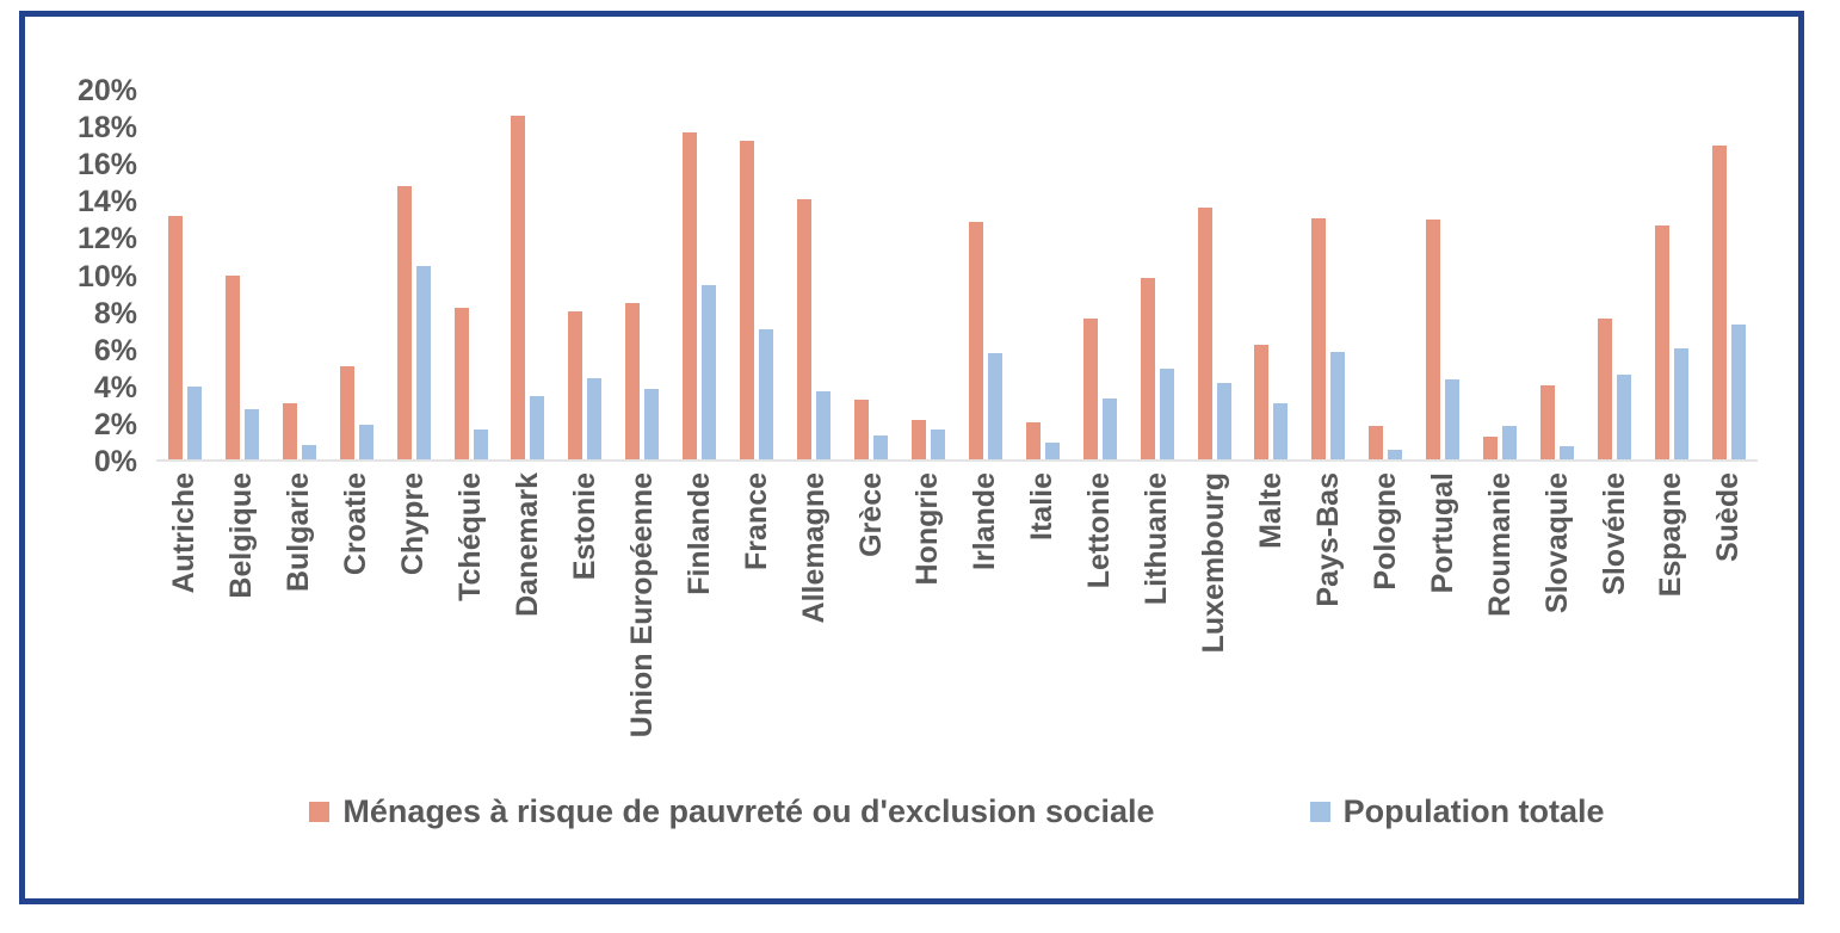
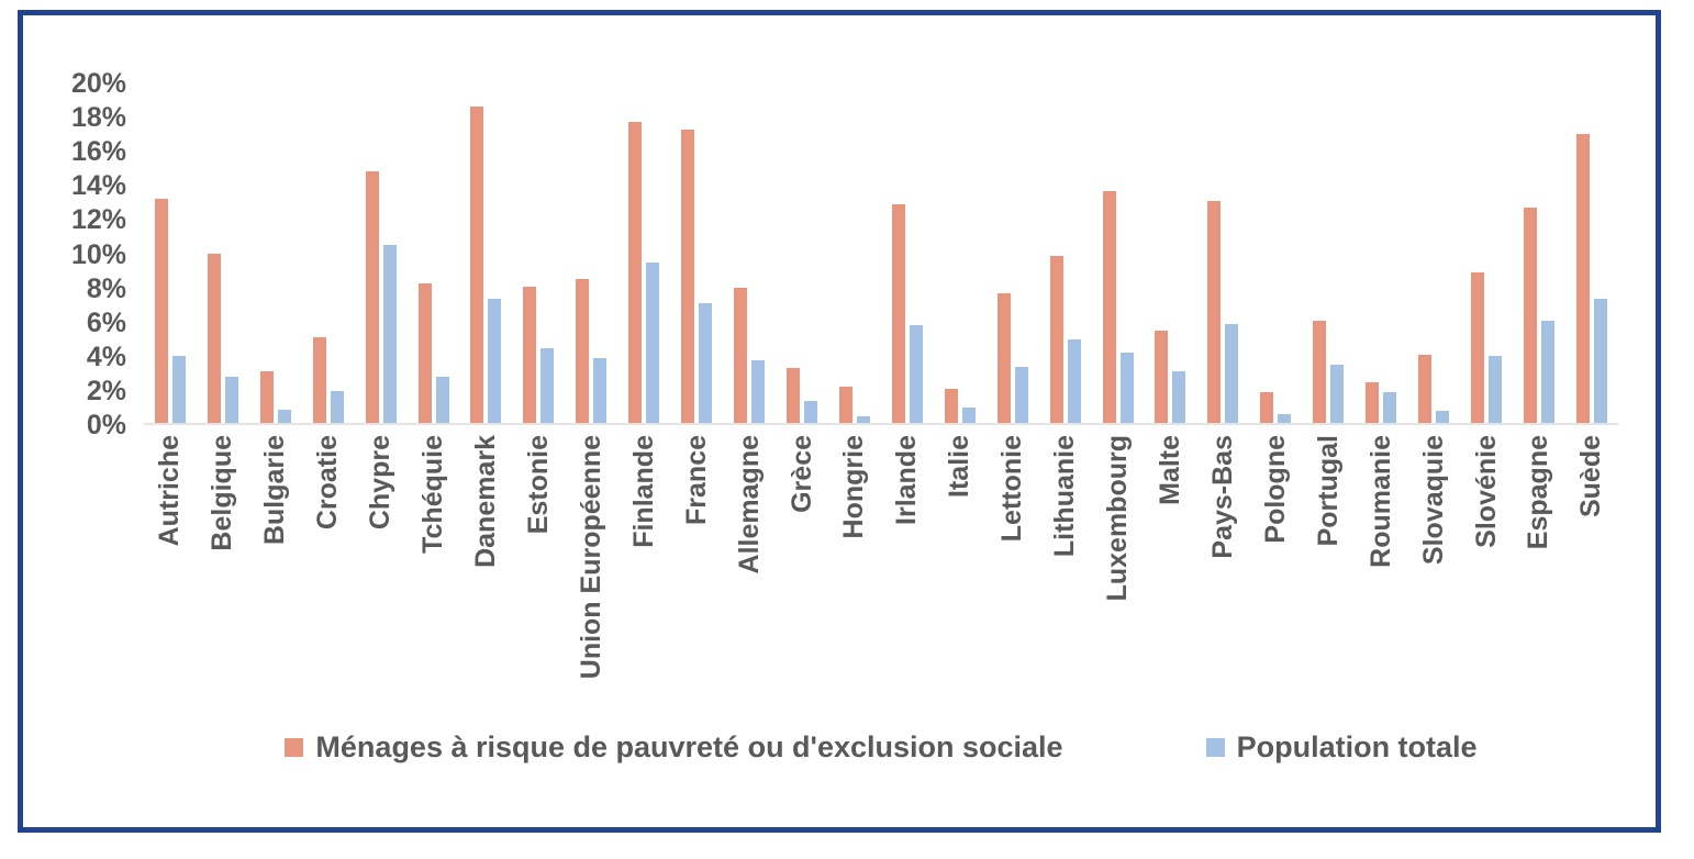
Population totale/Tchéquie: 1.6% -> 2.7%
Population totale/Danemark: 3.4% -> 7.3%
Ménages à risque de pauvreté ou d'exclusion sociale/Allemagne: 14.0% -> 7.9%
Population totale/Hongrie: 1.6% -> 0.4%
Ménages à risque de pauvreté ou d'exclusion sociale/Malte: 6.2% -> 5.4%
Ménages à risque de pauvreté ou d'exclusion sociale/Portugal: 12.9% -> 6.0%
Population totale/Portugal: 4.3% -> 3.4%
Ménages à risque de pauvreté ou d'exclusion sociale/Roumanie: 1.2% -> 2.4%
Ménages à risque de pauvreté ou d'exclusion sociale/Slovénie: 7.6% -> 8.8%
Population totale/Slovénie: 4.6% -> 3.9%
